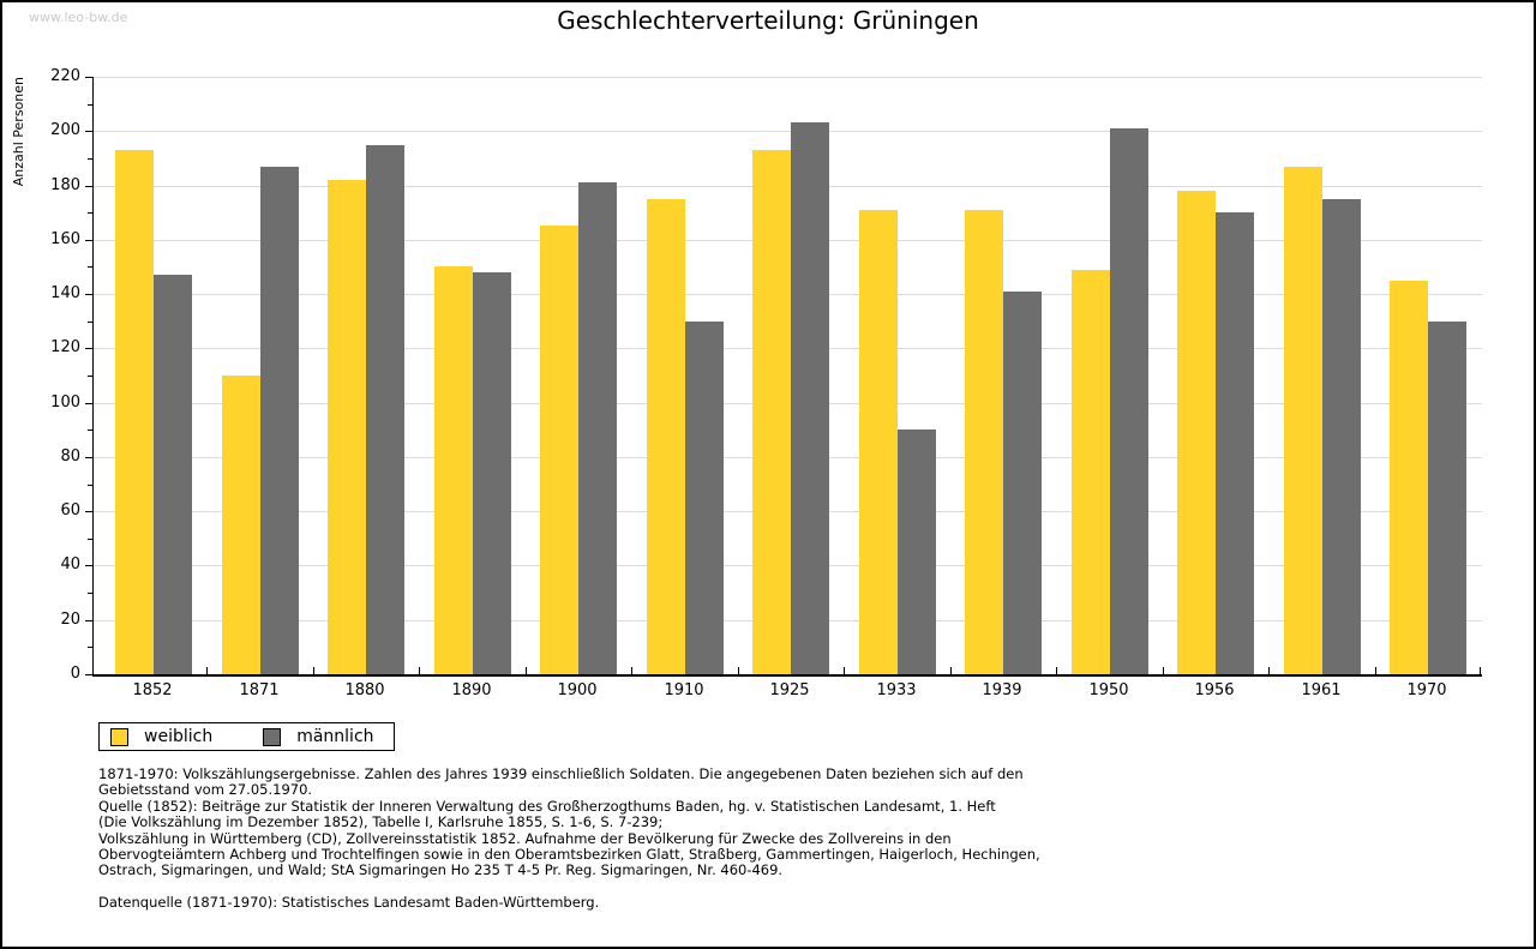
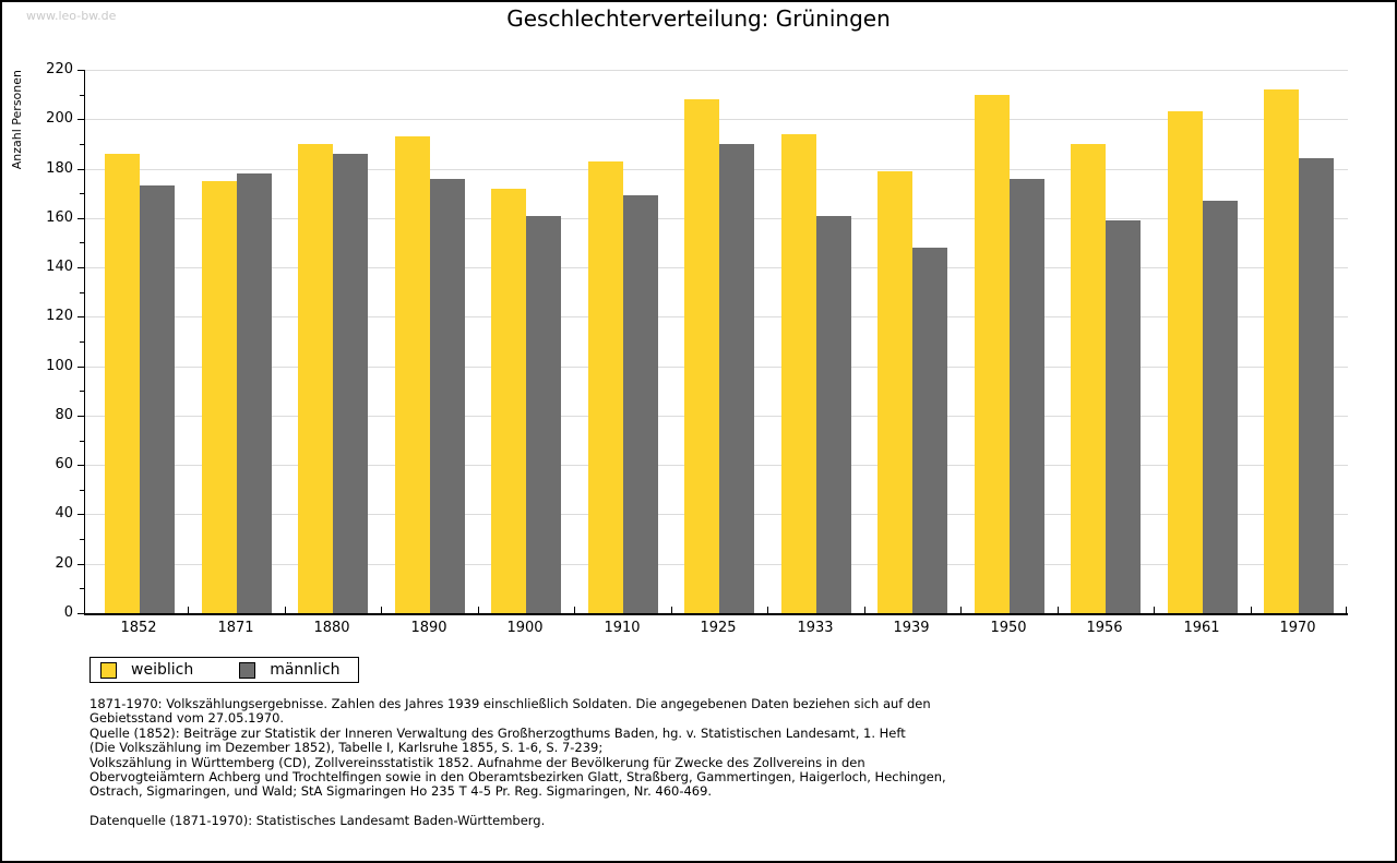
weiblich/1852: 193 -> 186
männlich/1852: 147 -> 173
weiblich/1871: 110 -> 175
männlich/1871: 187 -> 178
weiblich/1880: 182 -> 190
männlich/1880: 195 -> 186
weiblich/1890: 150 -> 193
männlich/1890: 148 -> 176
weiblich/1900: 165 -> 172
männlich/1900: 181 -> 161
weiblich/1910: 175 -> 183
männlich/1910: 130 -> 169
weiblich/1925: 193 -> 208
männlich/1925: 203 -> 190
weiblich/1933: 171 -> 194
männlich/1933: 90 -> 161
weiblich/1939: 171 -> 179
männlich/1939: 141 -> 148
weiblich/1950: 149 -> 210
männlich/1950: 201 -> 176
weiblich/1956: 178 -> 190
männlich/1956: 170 -> 159
weiblich/1961: 187 -> 203
männlich/1961: 175 -> 167
weiblich/1970: 145 -> 212
männlich/1970: 130 -> 184
